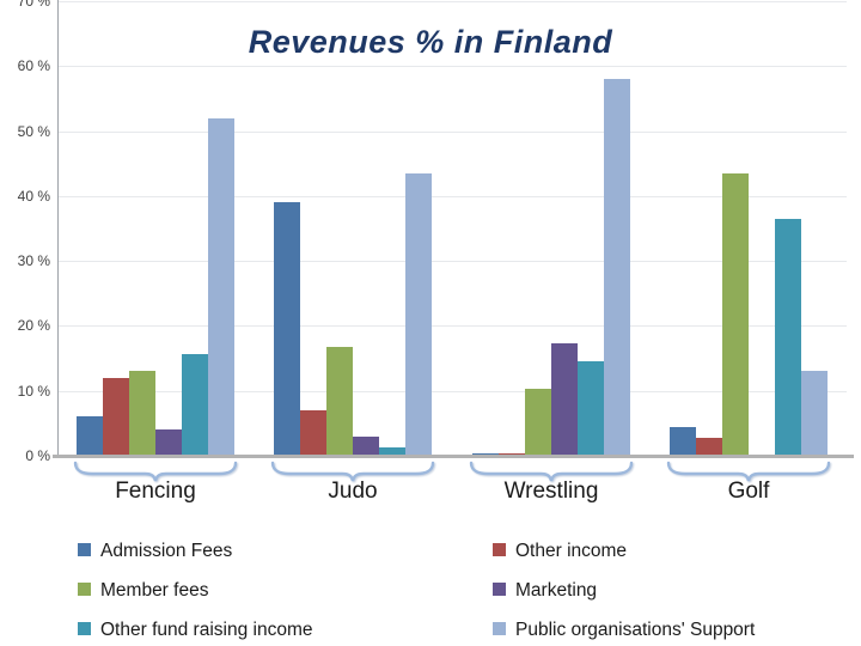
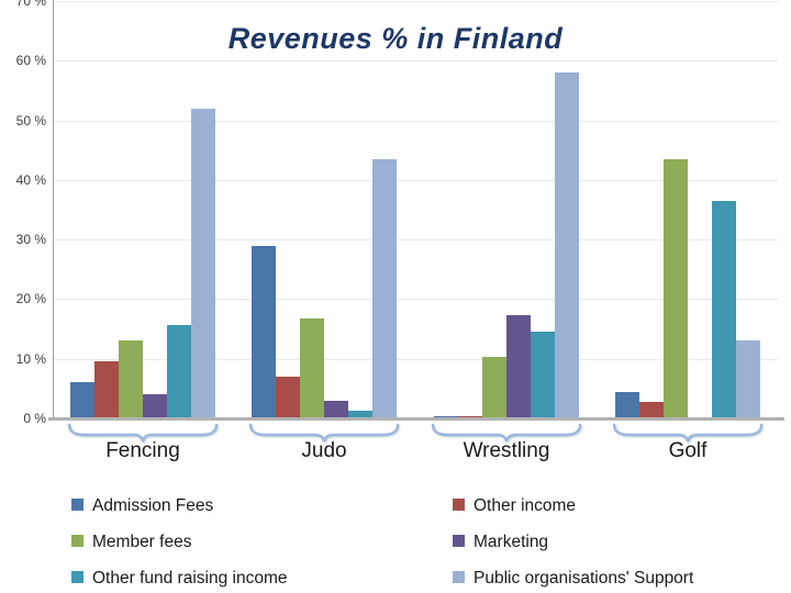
Other income/Fencing: 12% -> 10%
Admission Fees/Judo: 39% -> 29%
